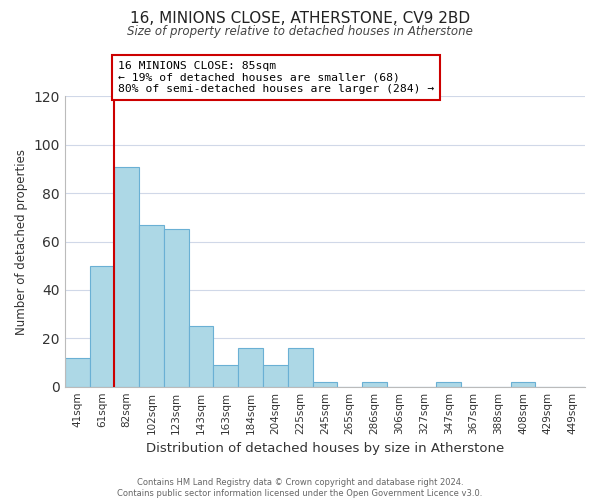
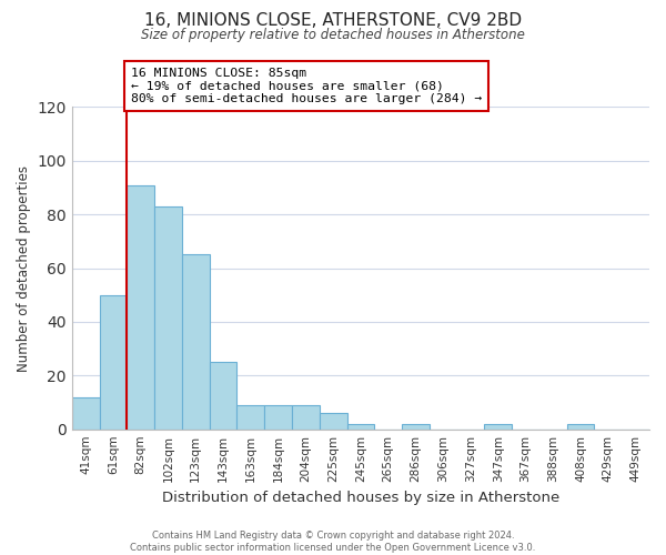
102sqm: 67 -> 83
184sqm: 16 -> 9
225sqm: 16 -> 6
